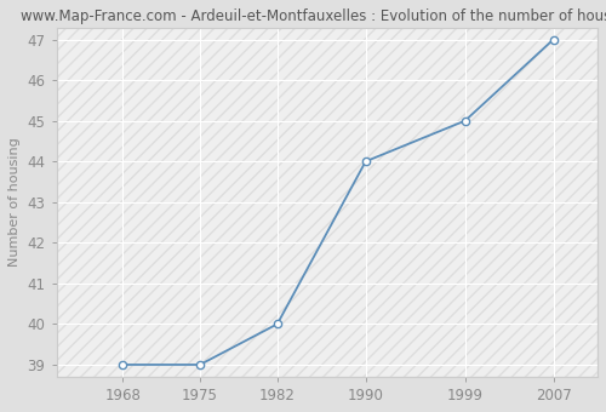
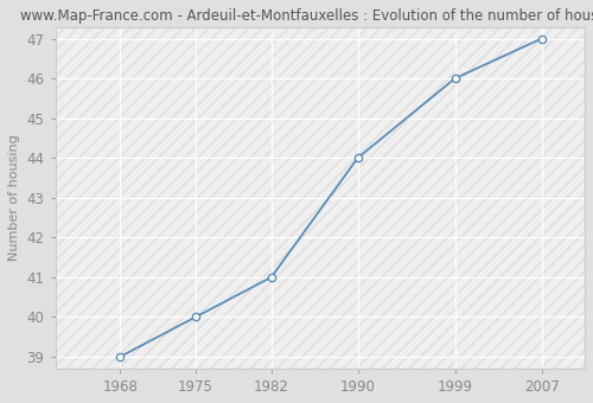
1975: 39 -> 40
1982: 40 -> 41
1999: 45 -> 46
